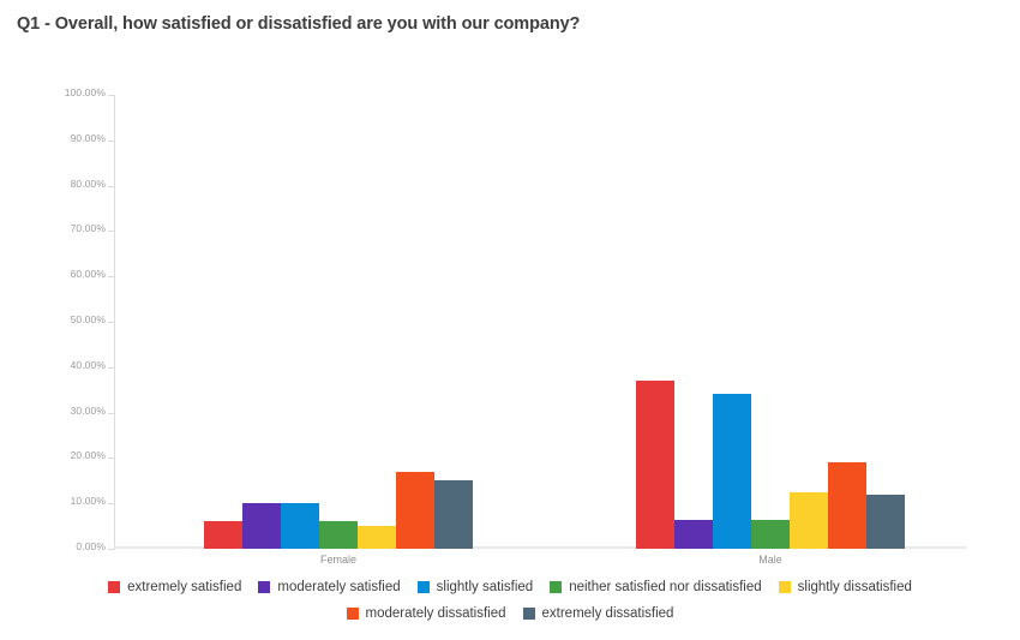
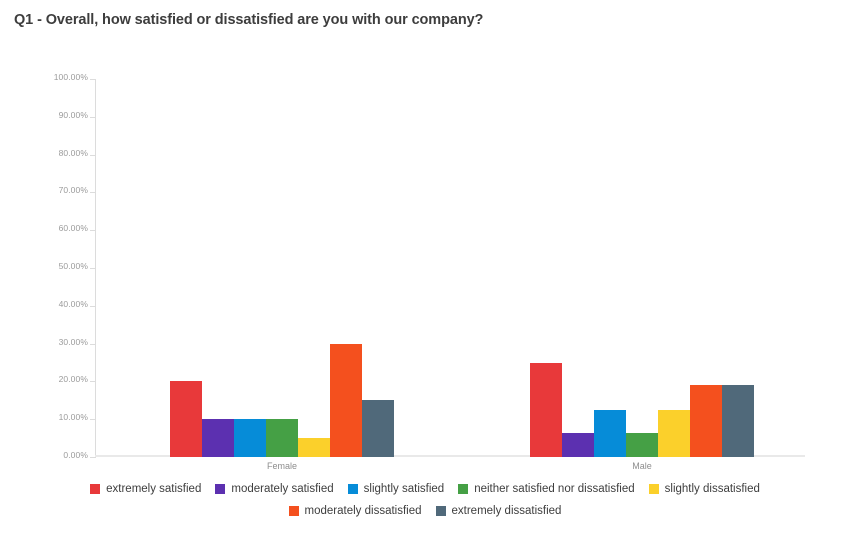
extremely satisfied/Female: 6% -> 20%
neither satisfied nor dissatisfied/Female: 6% -> 10%
moderately dissatisfied/Female: 17% -> 30%
extremely satisfied/Male: 37% -> 25%
slightly satisfied/Male: 34% -> 12%
extremely dissatisfied/Male: 12% -> 19%
